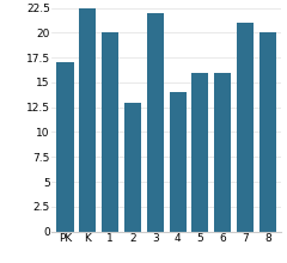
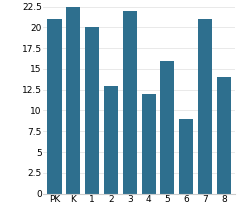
PK: 17 -> 21
4: 14 -> 12
6: 16 -> 9
8: 20 -> 14
